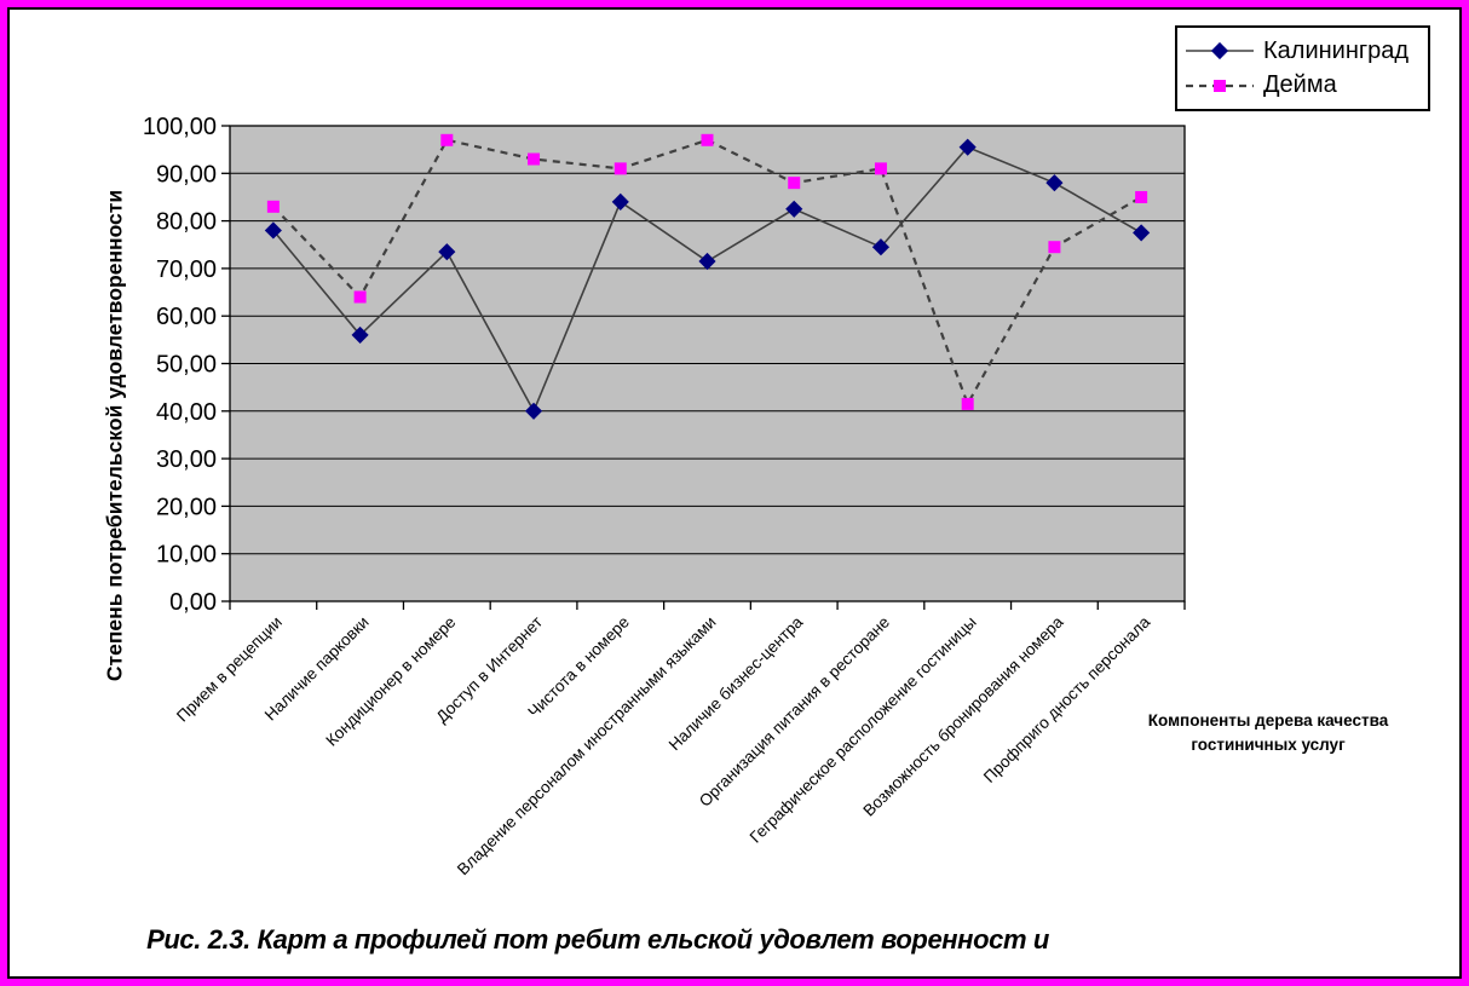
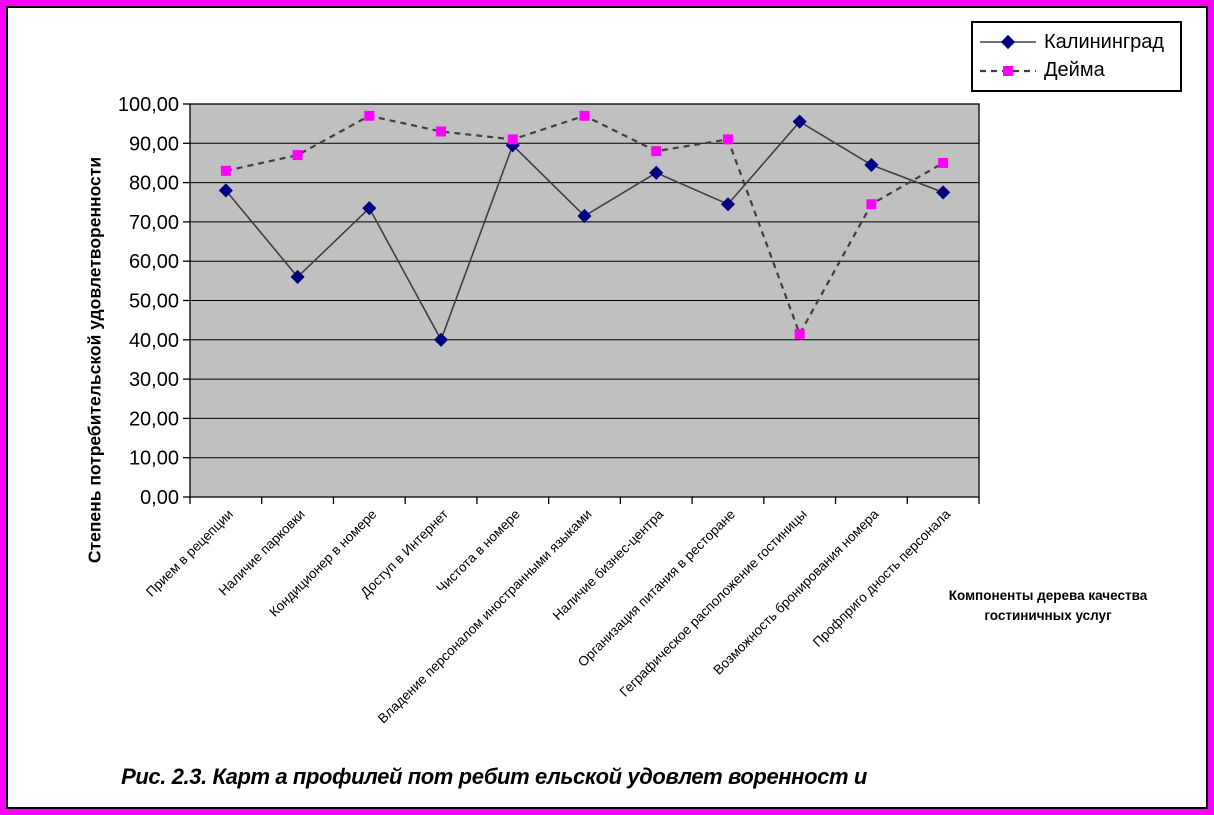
Дейма/Наличие парковки: 64 -> 87
Калининград/Чистота в номере: 84 -> 90
Калининград/Возможность бронирования номера: 88 -> 84
